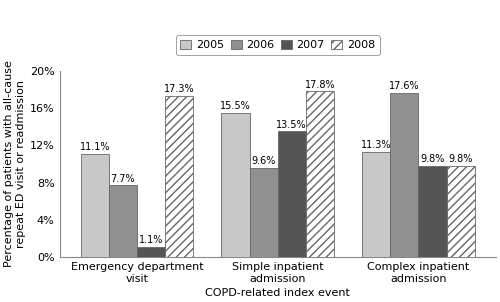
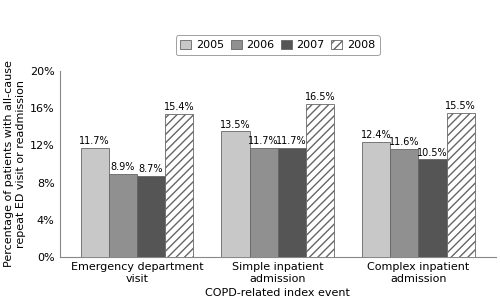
2005/Emergency department visit: 11.1% -> 11.7%
2006/Emergency department visit: 7.7% -> 8.9%
2007/Emergency department visit: 1.1% -> 8.7%
2008/Emergency department visit: 17.3% -> 15.4%
2005/Simple inpatient admission: 15.5% -> 13.5%
2006/Simple inpatient admission: 9.6% -> 11.7%
2007/Simple inpatient admission: 13.5% -> 11.7%
2008/Simple inpatient admission: 17.8% -> 16.5%
2005/Complex inpatient admission: 11.3% -> 12.4%
2006/Complex inpatient admission: 17.6% -> 11.6%
2007/Complex inpatient admission: 9.8% -> 10.5%
2008/Complex inpatient admission: 9.8% -> 15.5%
